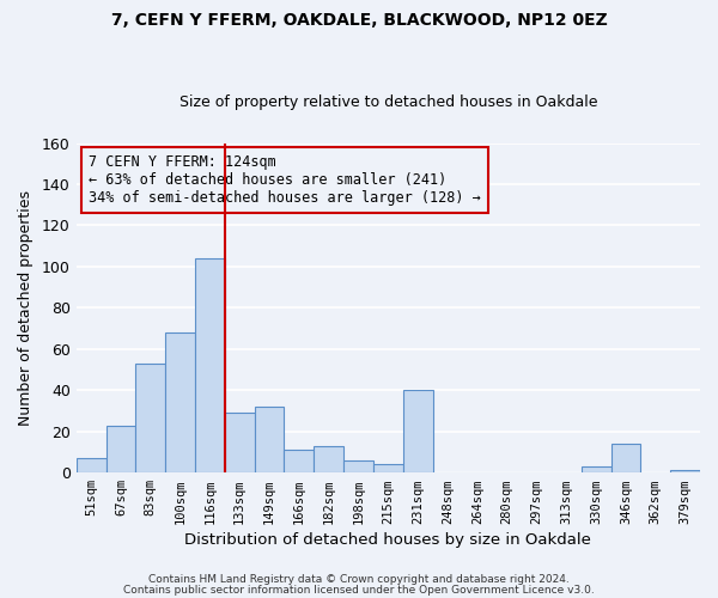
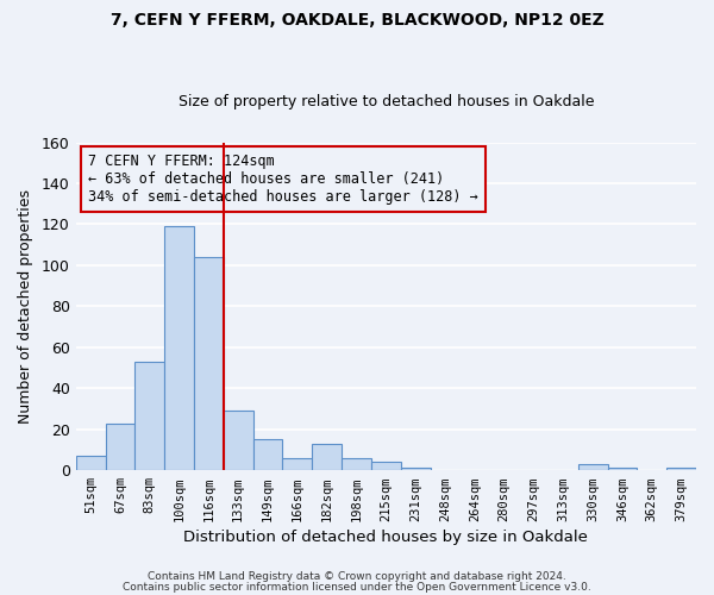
100sqm: 68 -> 119
149sqm: 32 -> 15
166sqm: 11 -> 6
231sqm: 40 -> 1
346sqm: 14 -> 1
